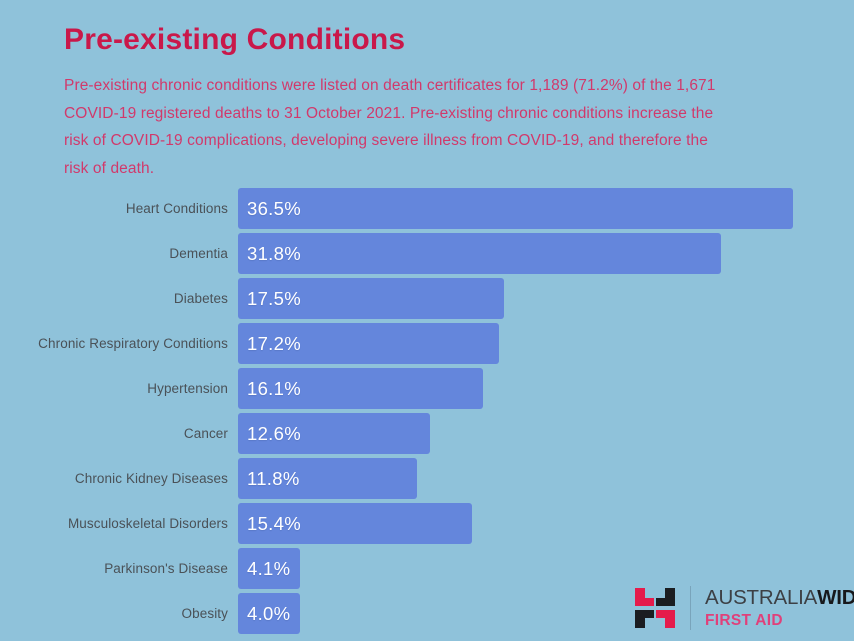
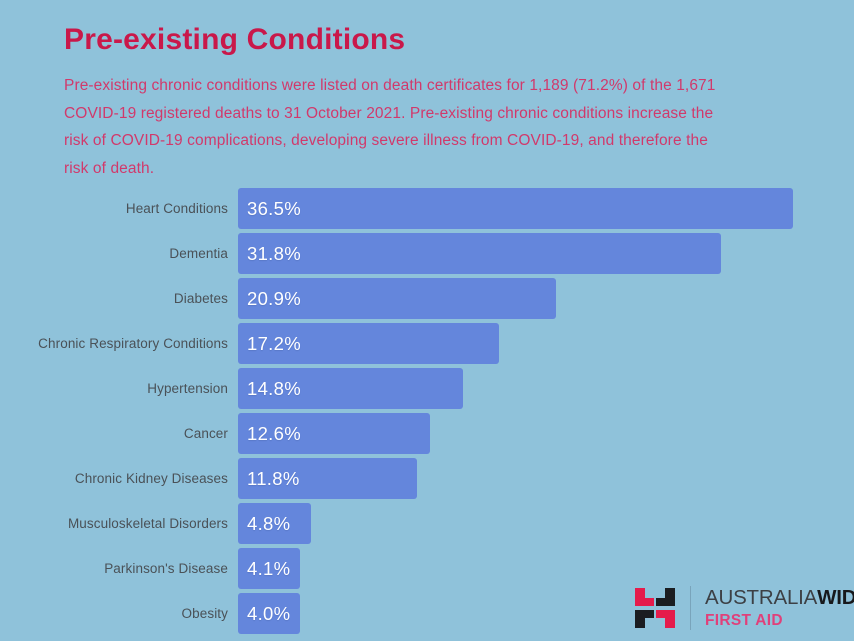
Diabetes: 17.5% -> 20.9%
Hypertension: 16.1% -> 14.8%
Musculoskeletal Disorders: 15.4% -> 4.8%
